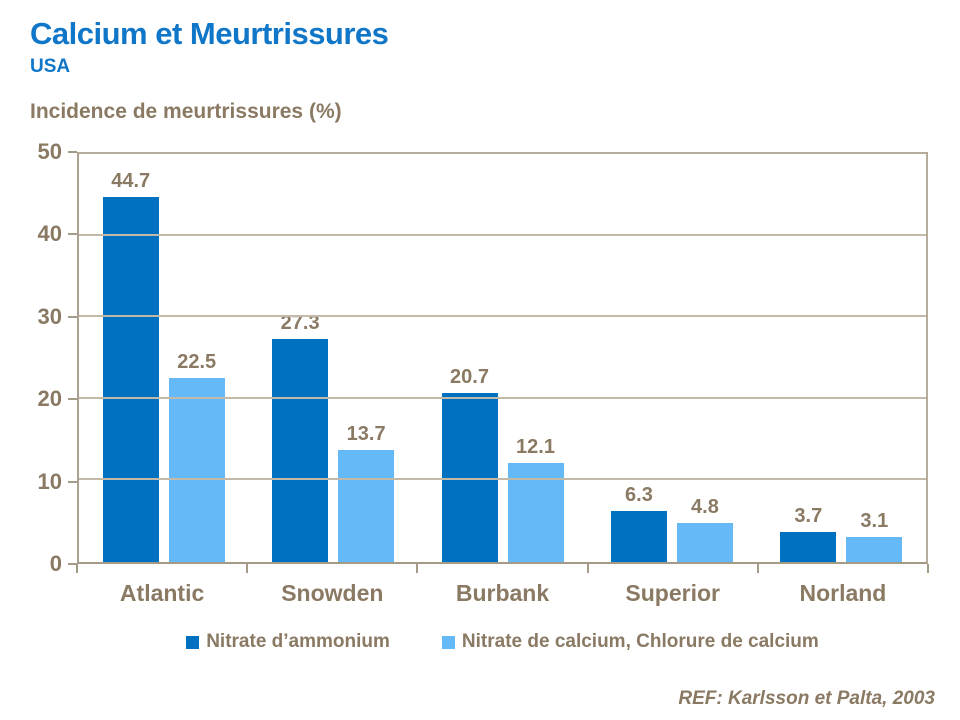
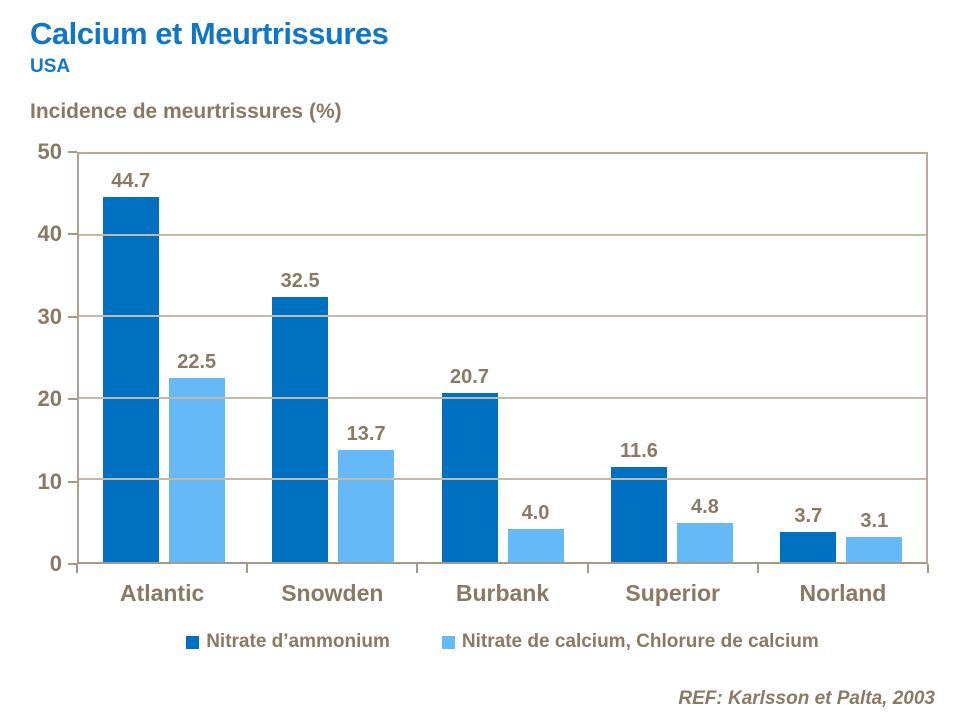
Nitrate d’ammonium/Snowden: 27.3 -> 32.5
Nitrate de calcium, Chlorure de calcium/Burbank: 12.1 -> 4.0
Nitrate d’ammonium/Superior: 6.3 -> 11.6
